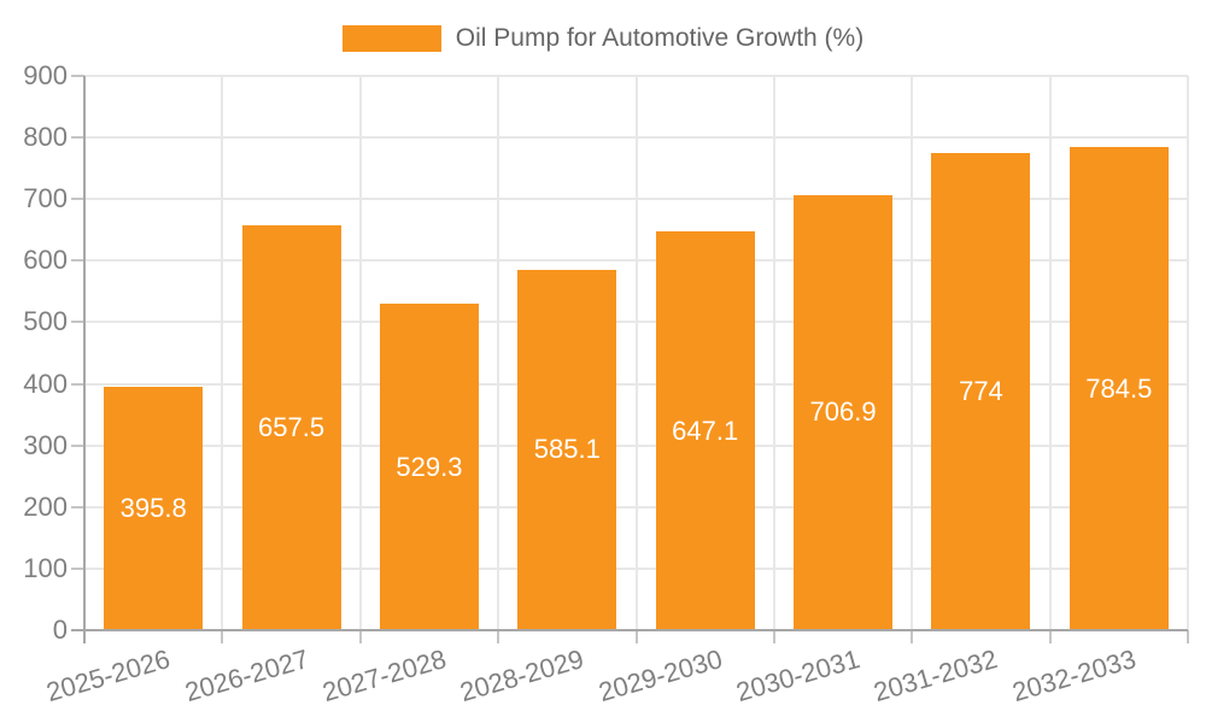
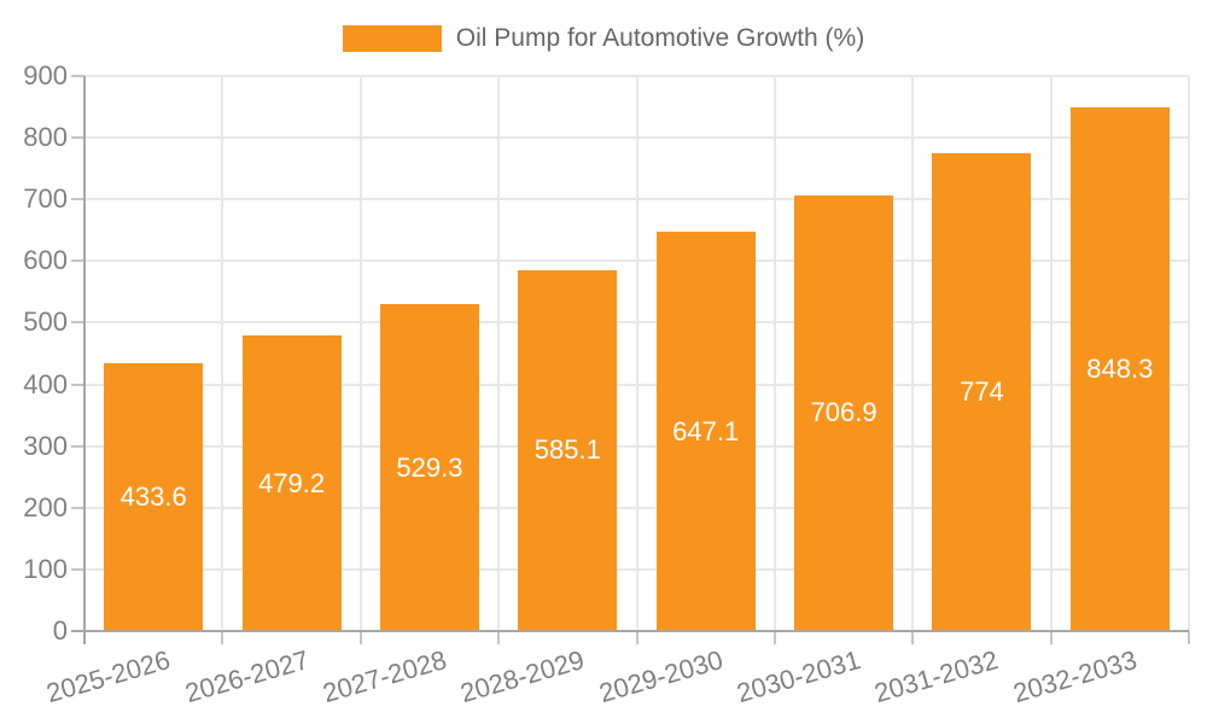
2025-2026: 395.8 -> 433.6
2026-2027: 657.5 -> 479.2
2032-2033: 784.5 -> 848.3
